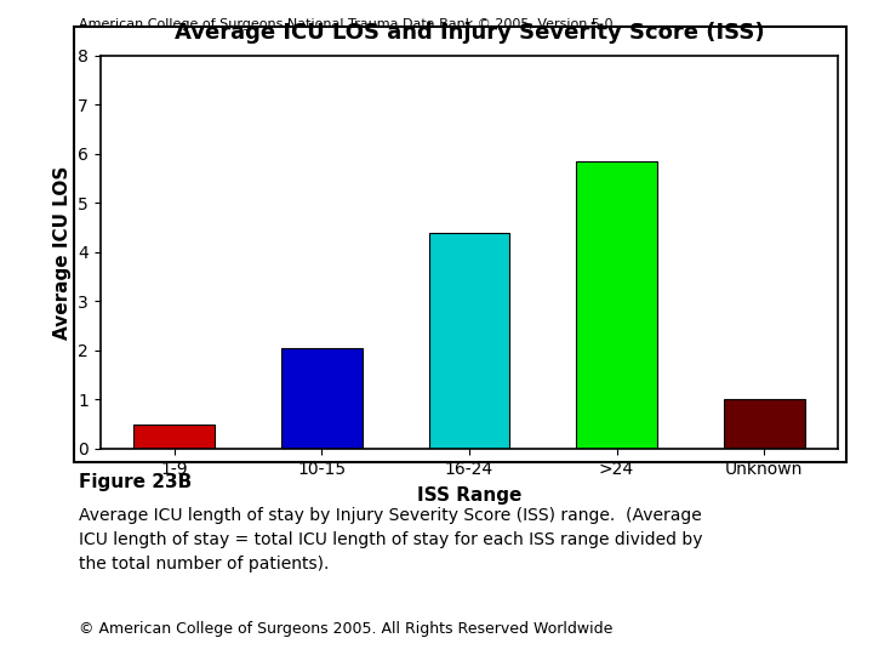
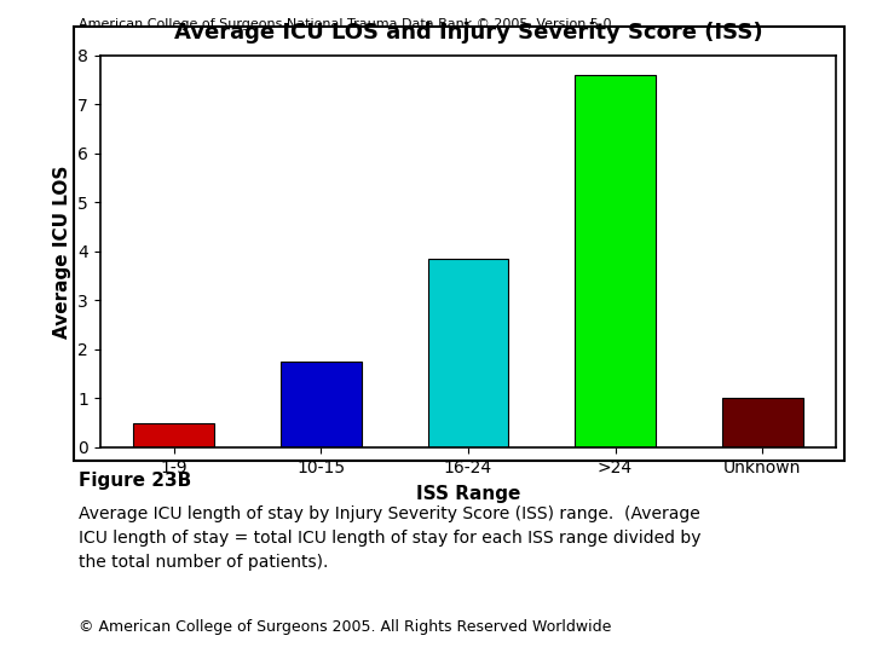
10-15: 2.05 -> 1.75
16-24: 4.40 -> 3.85
>24: 5.85 -> 7.60
